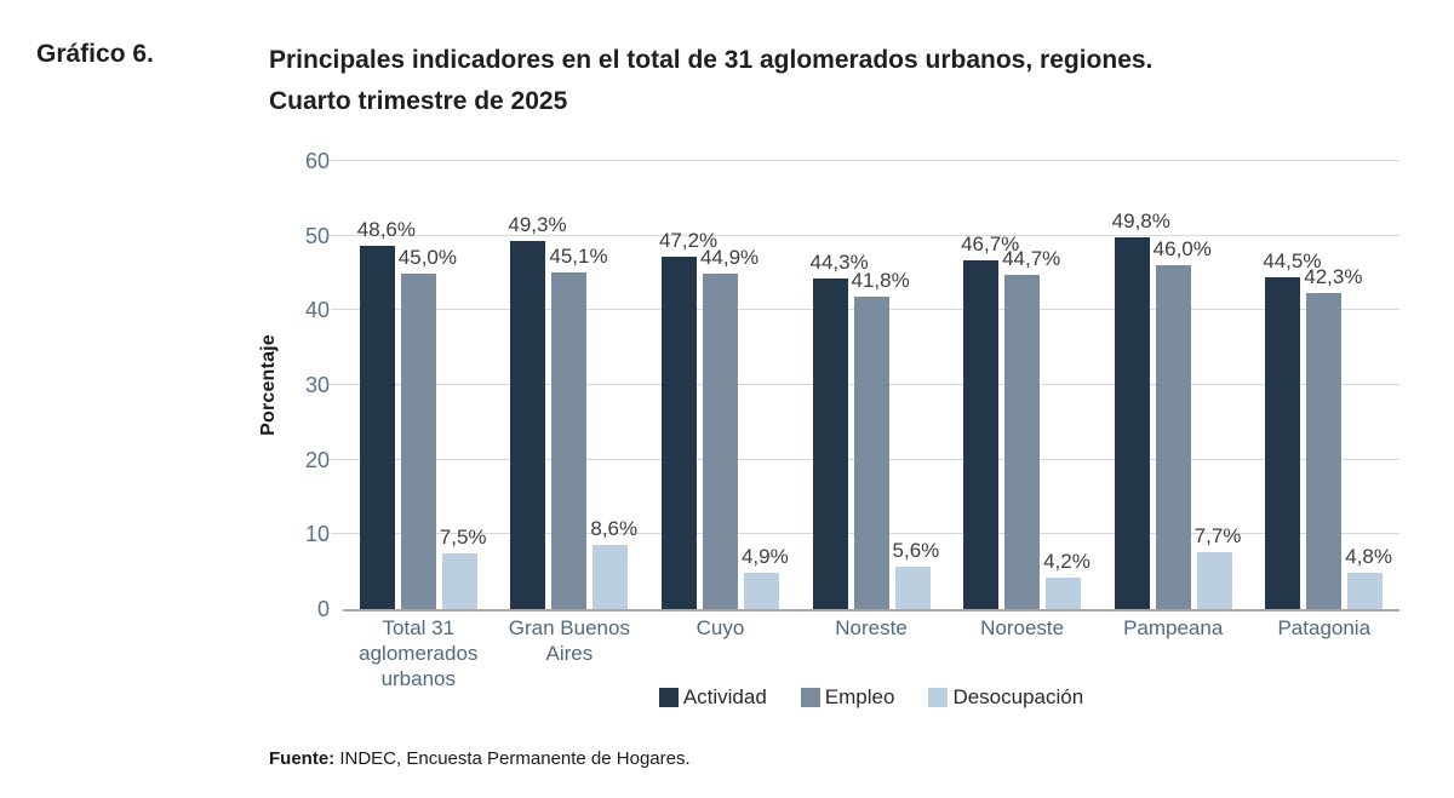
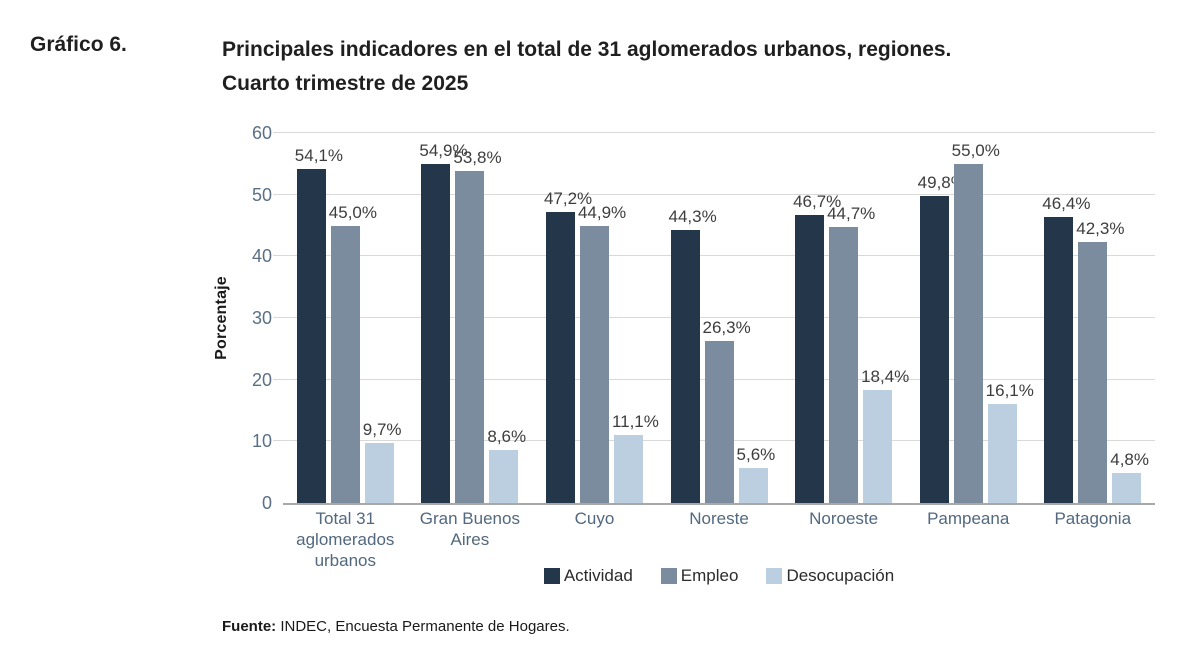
Actividad/Total 31 aglomerados urbanos: 48,6% -> 54,1%
Desocupación/Total 31 aglomerados urbanos: 7,5% -> 9,7%
Actividad/Gran Buenos Aires: 49,3% -> 54,9%
Empleo/Gran Buenos Aires: 45,1% -> 53,8%
Desocupación/Cuyo: 4,9% -> 11,1%
Empleo/Noreste: 41,8% -> 26,3%
Desocupación/Noroeste: 4,2% -> 18,4%
Empleo/Pampeana: 46,0% -> 55,0%
Desocupación/Pampeana: 7,7% -> 16,1%
Actividad/Patagonia: 44,5% -> 46,4%
